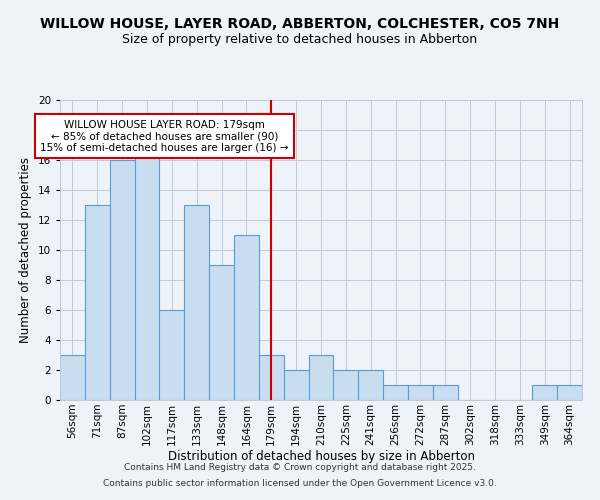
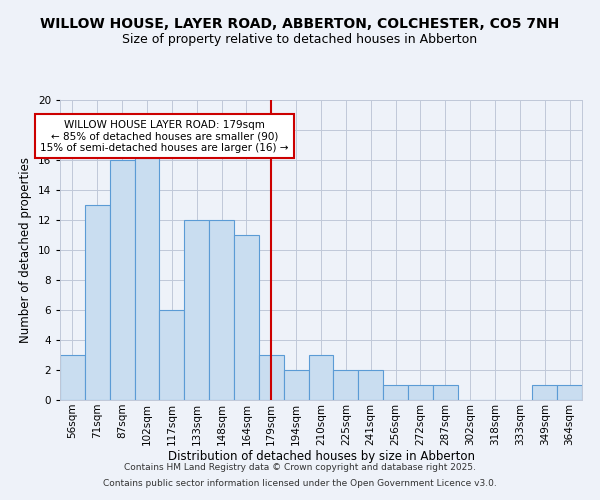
133sqm: 13 -> 12
148sqm: 9 -> 12
